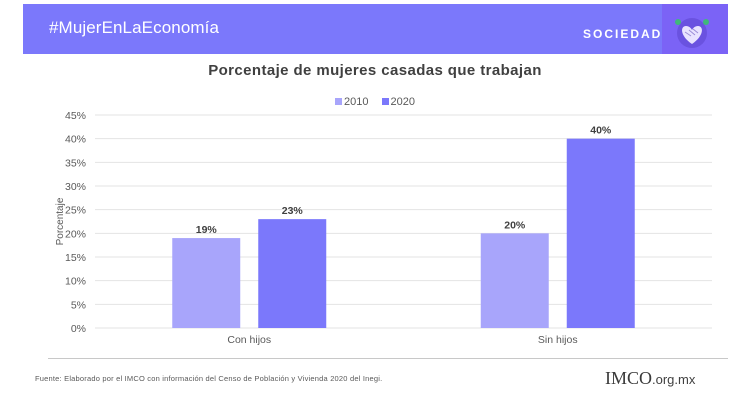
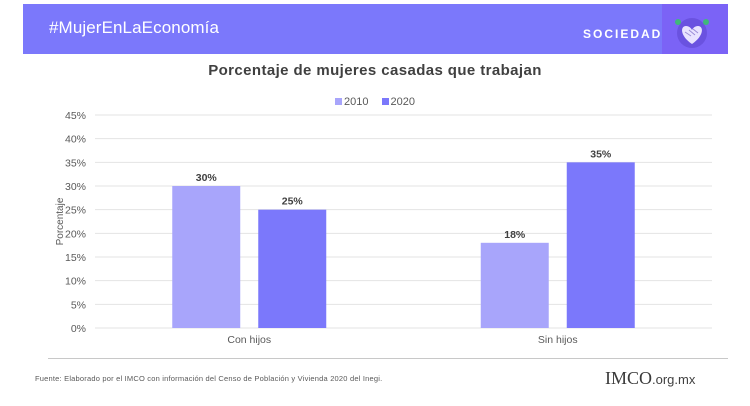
2010/Con hijos: 19% -> 30%
2020/Con hijos: 23% -> 25%
2010/Sin hijos: 20% -> 18%
2020/Sin hijos: 40% -> 35%
